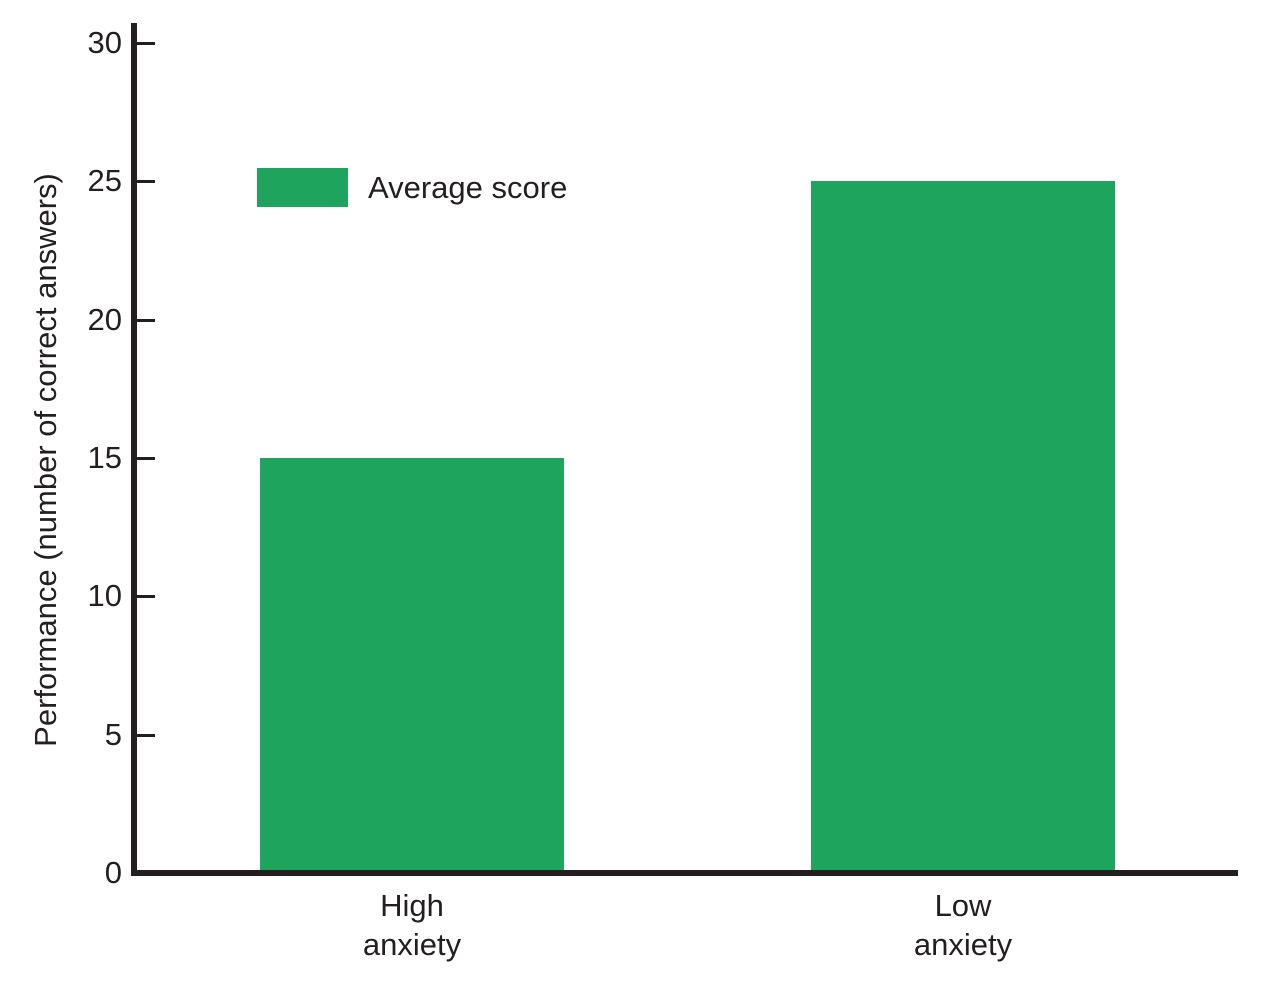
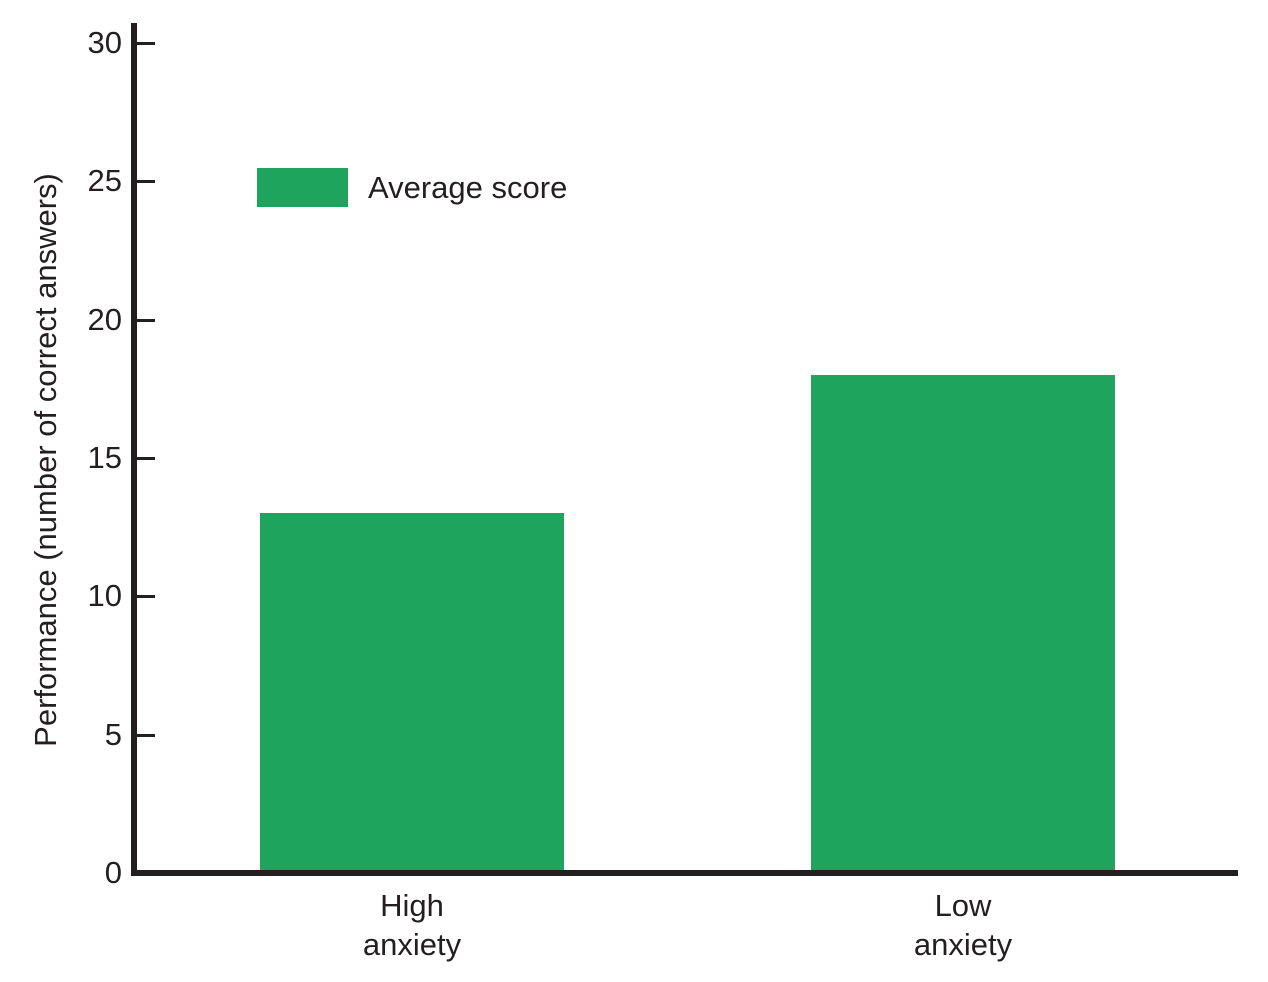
High anxiety: 15 -> 13
Low anxiety: 25 -> 18
